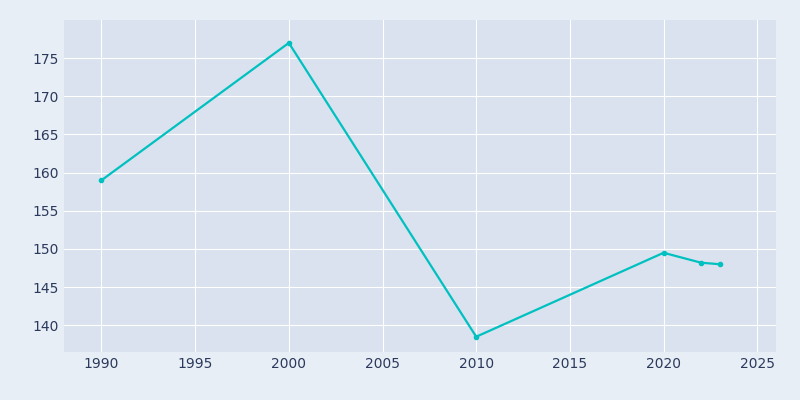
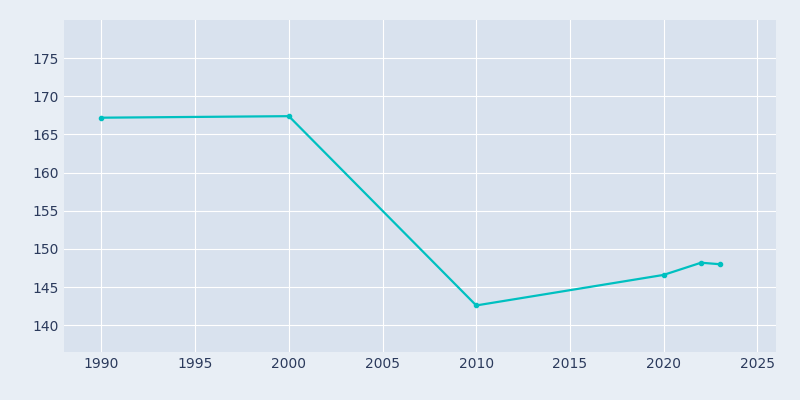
1990: 159.0 -> 167.2
2000: 177.0 -> 167.4
2010: 138.5 -> 142.6
2020: 149.5 -> 146.6
